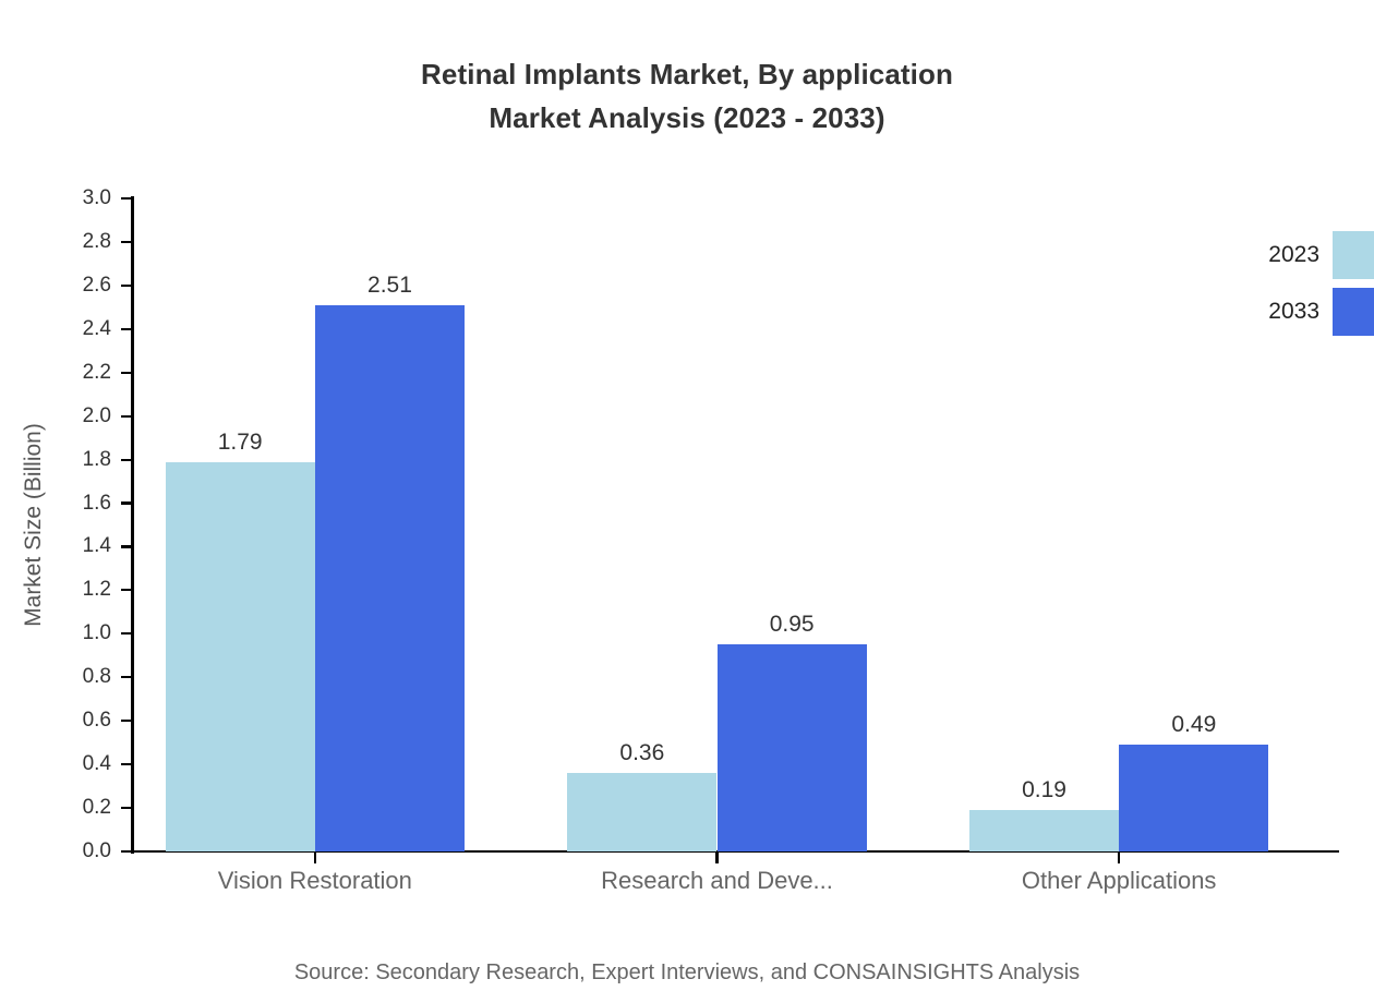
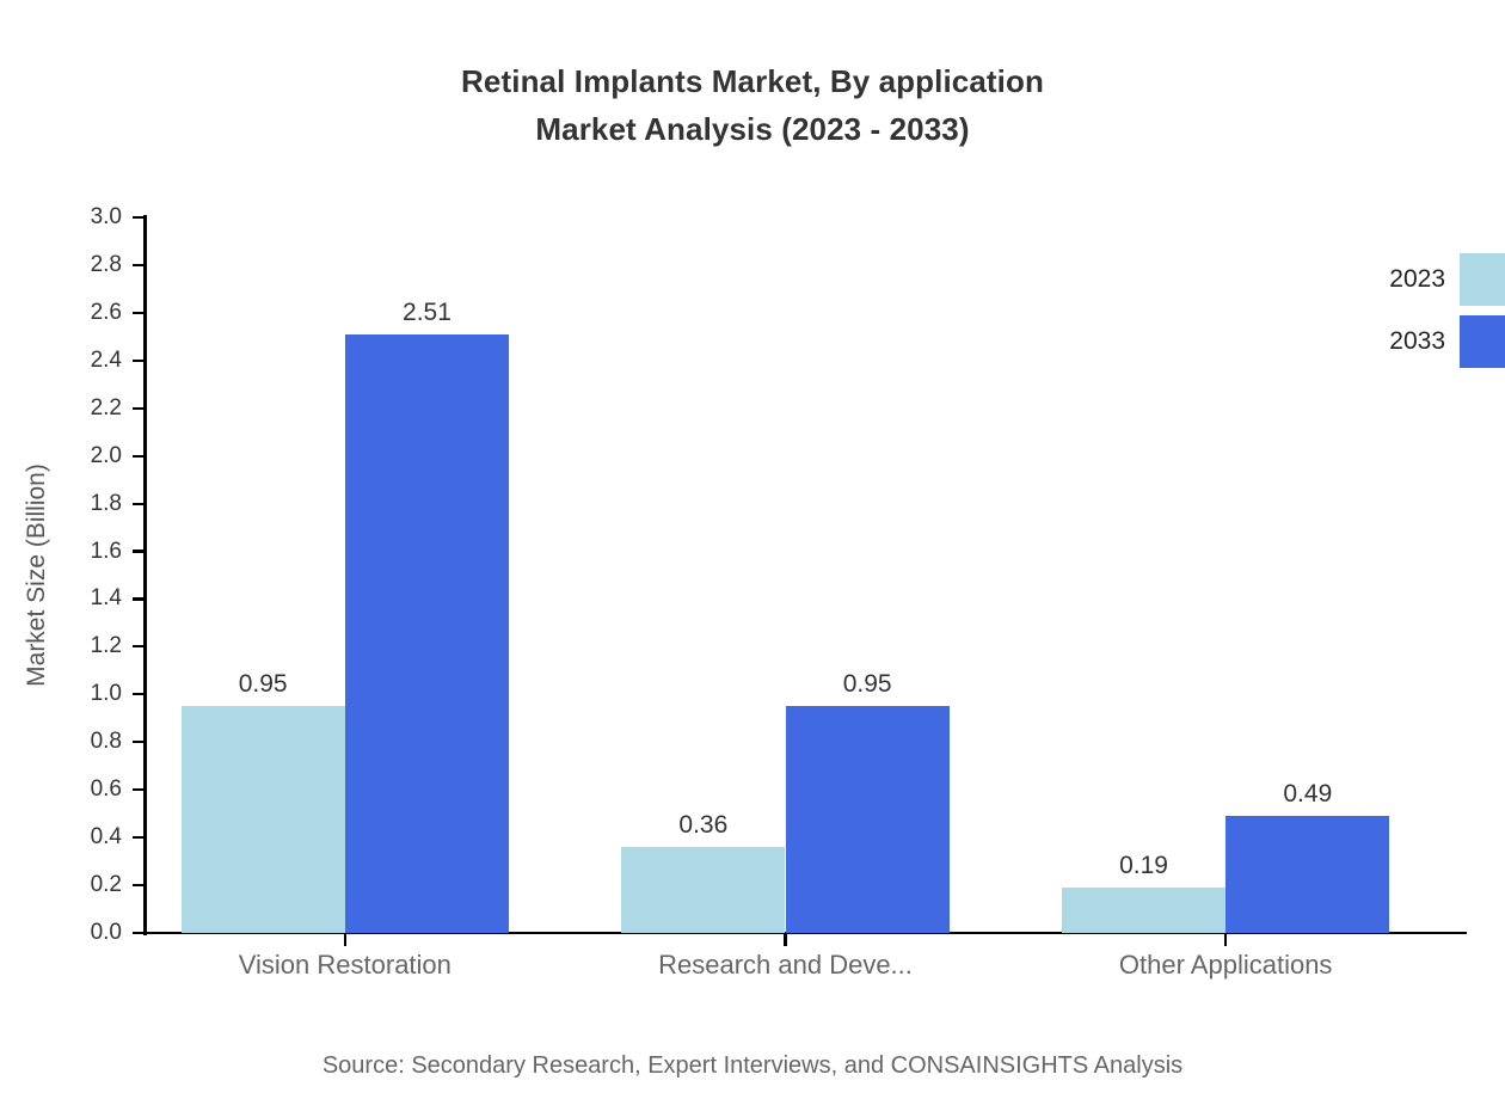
2023/Vision Restoration: 1.79 -> 0.95
